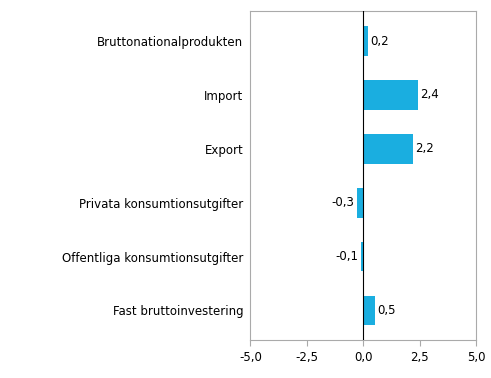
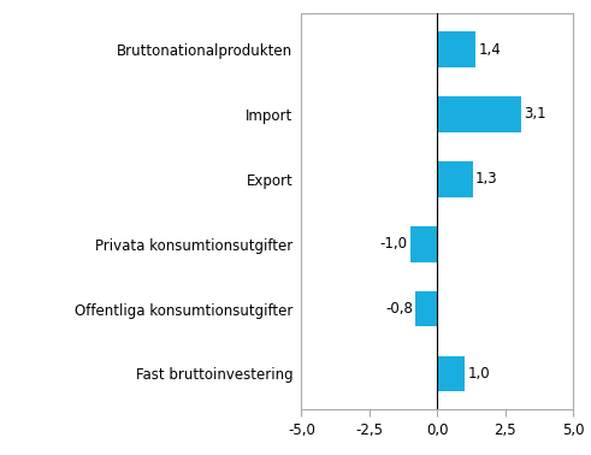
Bruttonationalprodukten: 0,2 -> 1,4
Import: 2,4 -> 3,1
Export: 2,2 -> 1,3
Privata konsumtionsutgifter: -0,3 -> -1,0
Offentliga konsumtionsutgifter: -0,1 -> -0,8
Fast bruttoinvestering: 0,5 -> 1,0
